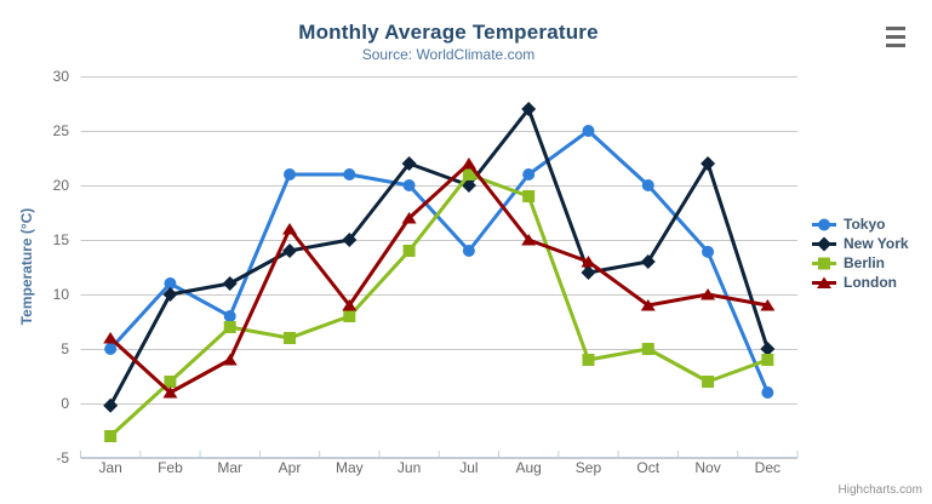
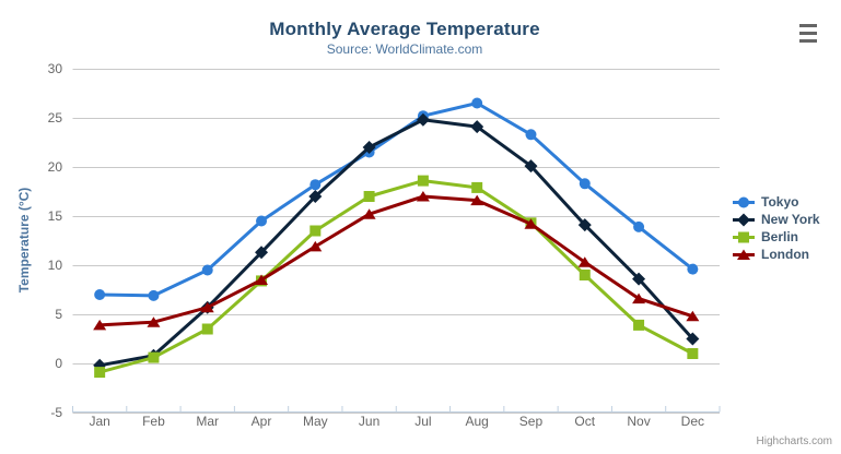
Tokyo/Jan: 5 -> 7
Berlin/Jan: -3 -> -1
London/Jan: 6 -> 4
Tokyo/Feb: 11 -> 7
New York/Feb: 10 -> 1
Berlin/Feb: 2 -> 1
London/Feb: 1 -> 4
Tokyo/Mar: 8 -> 10
New York/Mar: 11 -> 6
Berlin/Mar: 7 -> 4
London/Mar: 4 -> 6
Tokyo/Apr: 21 -> 14
New York/Apr: 14 -> 11
Berlin/Apr: 6 -> 8
London/Apr: 16 -> 8
Tokyo/May: 21 -> 18
New York/May: 15 -> 17
Berlin/May: 8 -> 14
London/May: 9 -> 12
Tokyo/Jun: 20 -> 22
Berlin/Jun: 14 -> 17
London/Jun: 17 -> 15
Tokyo/Jul: 14 -> 25
New York/Jul: 20 -> 25
Berlin/Jul: 21 -> 19
London/Jul: 22 -> 17
Tokyo/Aug: 21 -> 26
New York/Aug: 27 -> 24
Berlin/Aug: 19 -> 18
London/Aug: 15 -> 17
Tokyo/Sep: 25 -> 23
New York/Sep: 12 -> 20
Berlin/Sep: 4 -> 14
London/Sep: 13 -> 14
Tokyo/Oct: 20 -> 18
New York/Oct: 13 -> 14
Berlin/Oct: 5 -> 9
London/Oct: 9 -> 10
New York/Nov: 22 -> 9
Berlin/Nov: 2 -> 4
London/Nov: 10 -> 7
Tokyo/Dec: 1 -> 10
New York/Dec: 5 -> 2
Berlin/Dec: 4 -> 1
London/Dec: 9 -> 5
